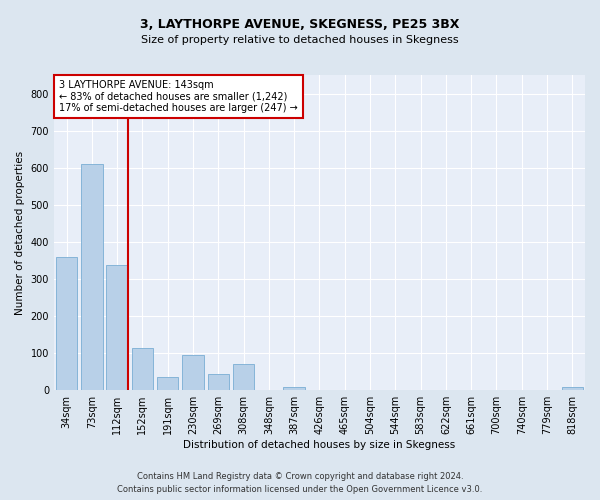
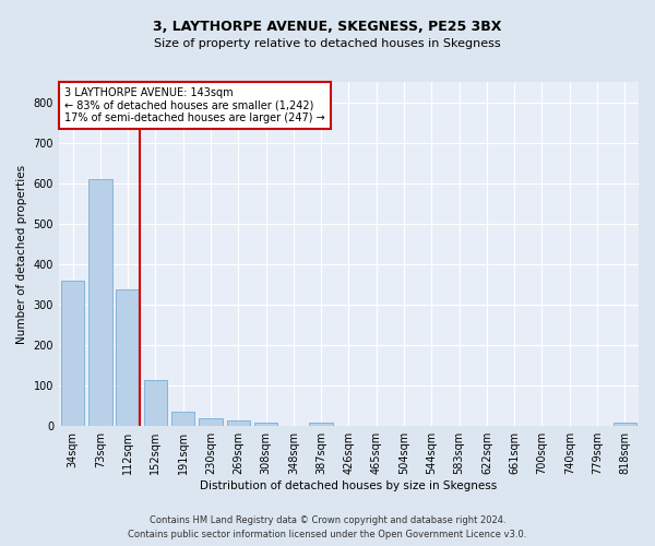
230sqm: 95 -> 20
269sqm: 45 -> 15
308sqm: 70 -> 10
